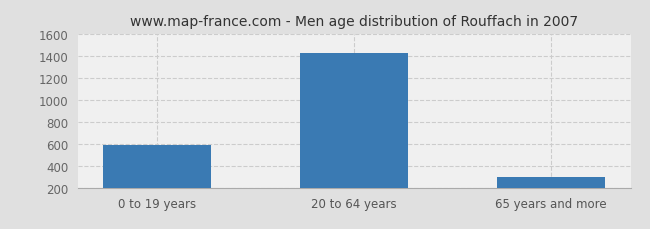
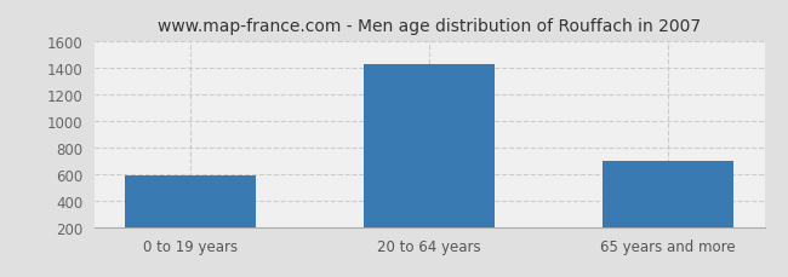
65 years and more: 300 -> 700
